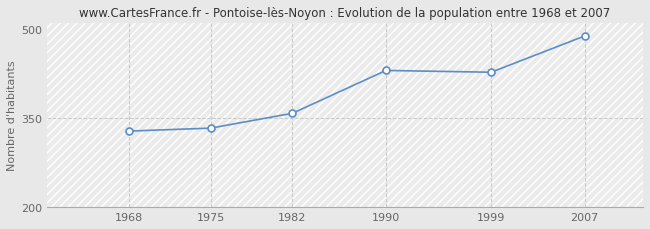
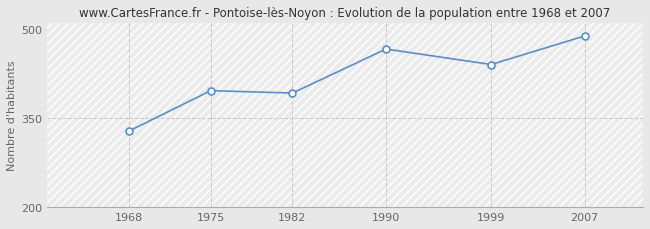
1975: 333 -> 396
1982: 358 -> 392
1990: 430 -> 466
1999: 427 -> 440
